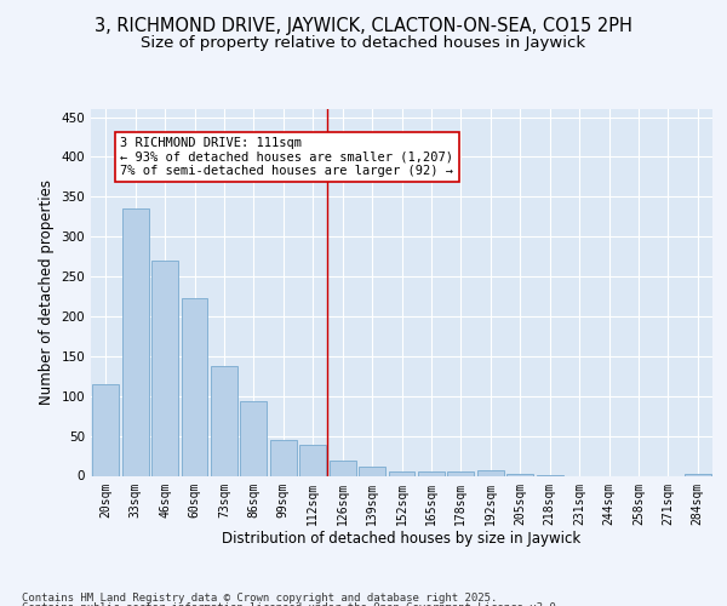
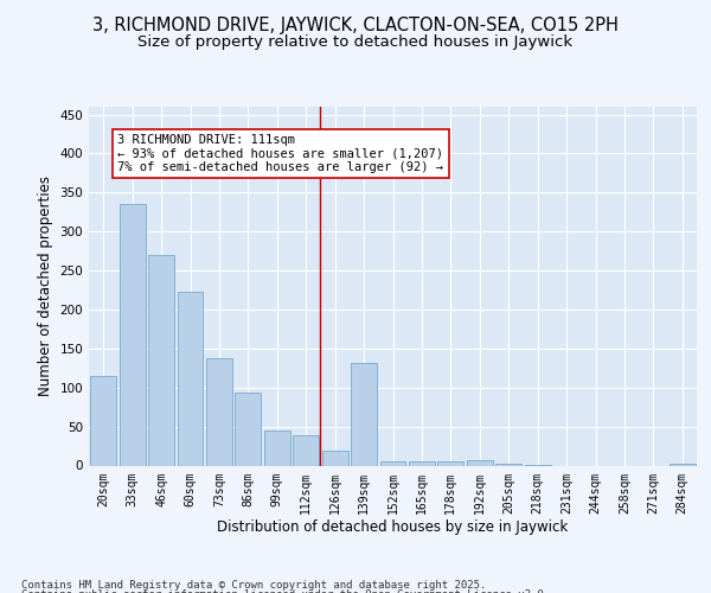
139sqm: 11 -> 132
